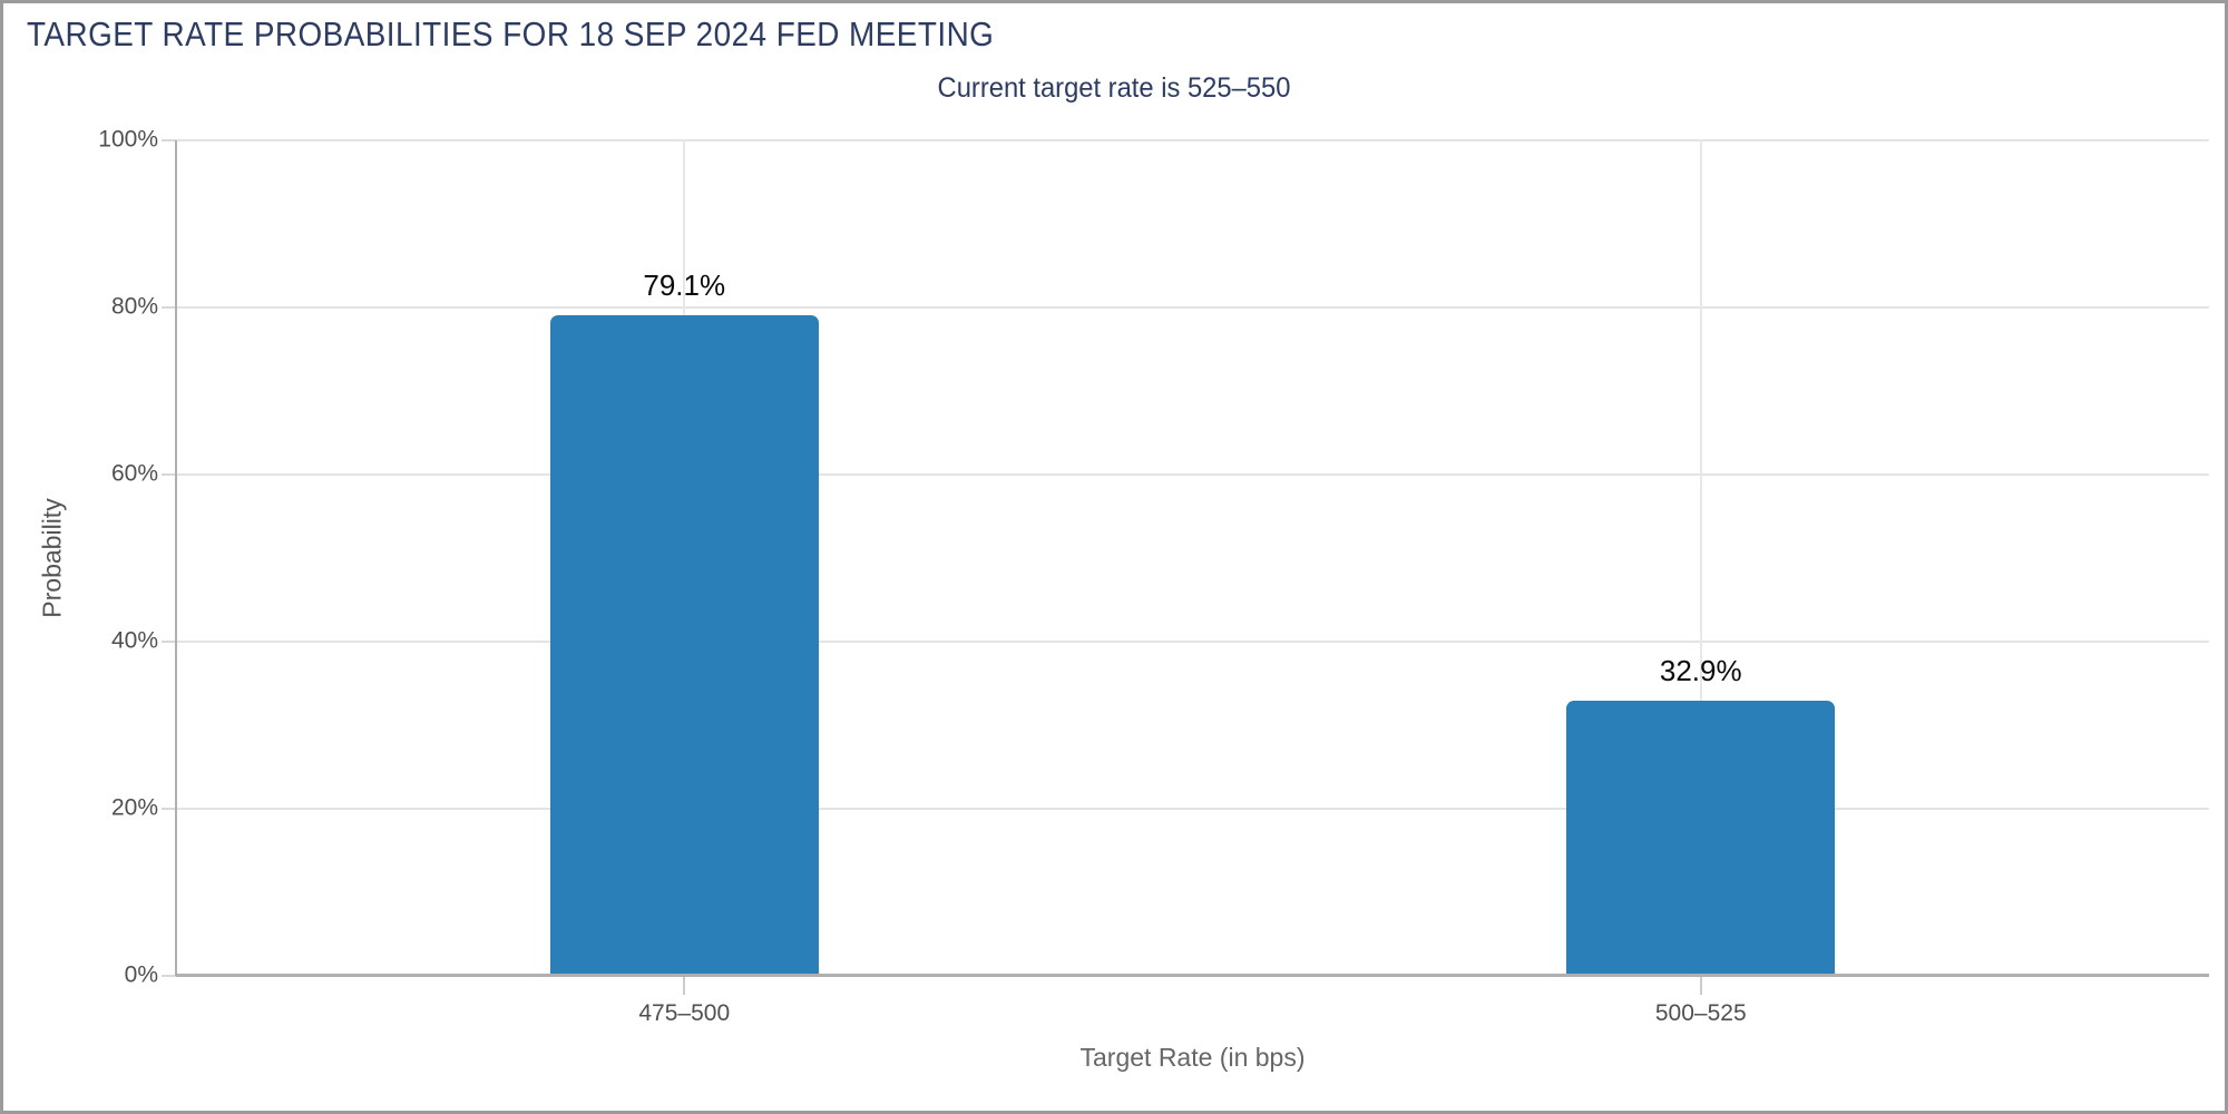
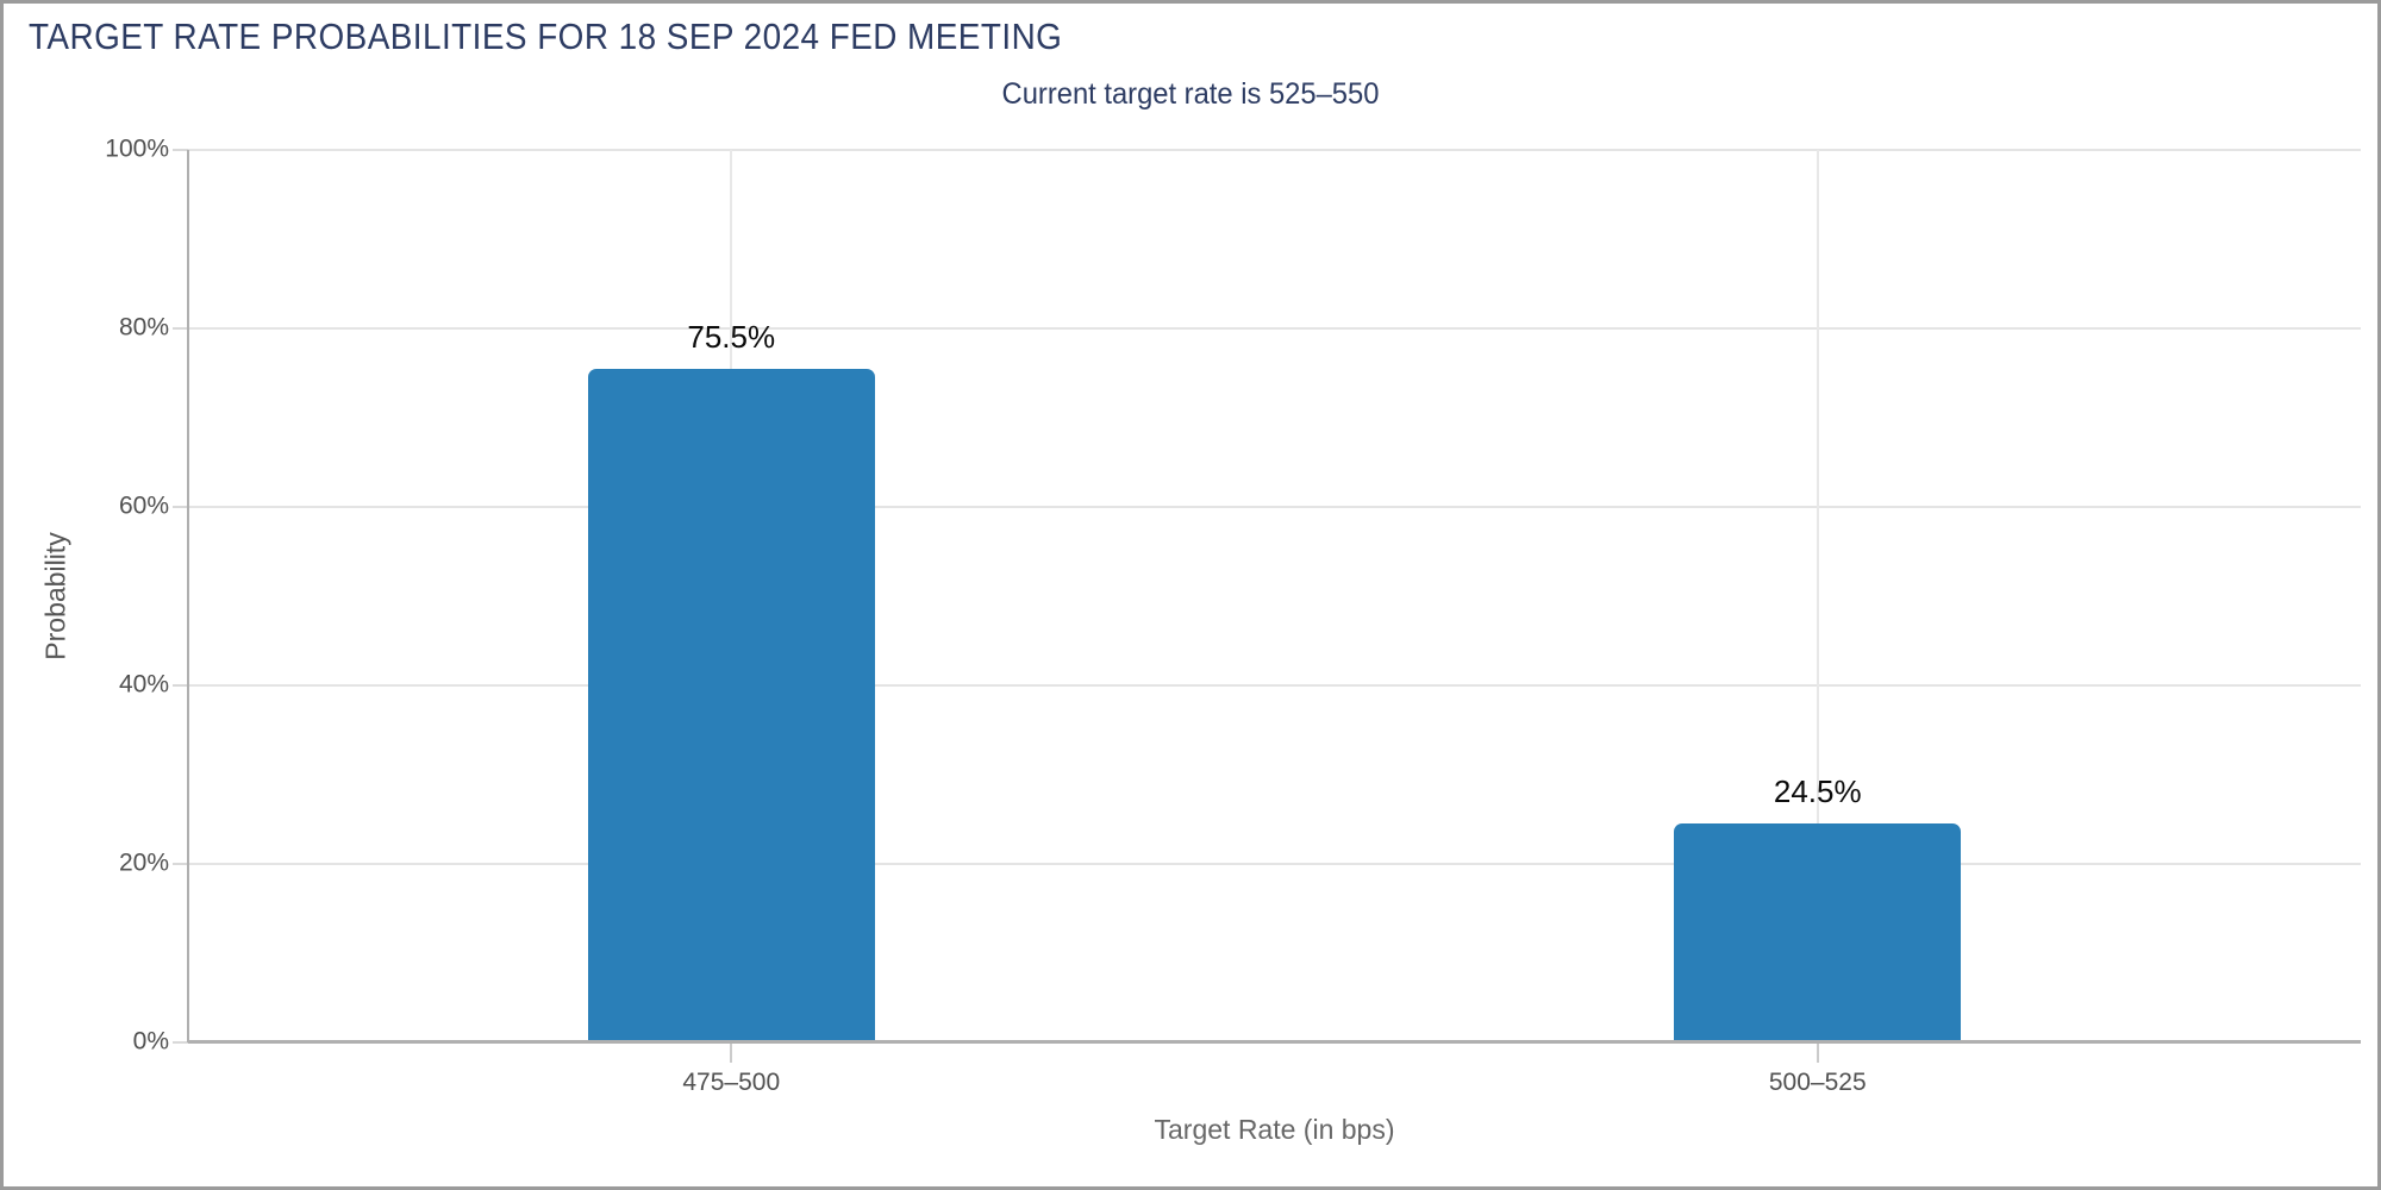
475–500: 79.1% -> 75.5%
500–525: 32.9% -> 24.5%
